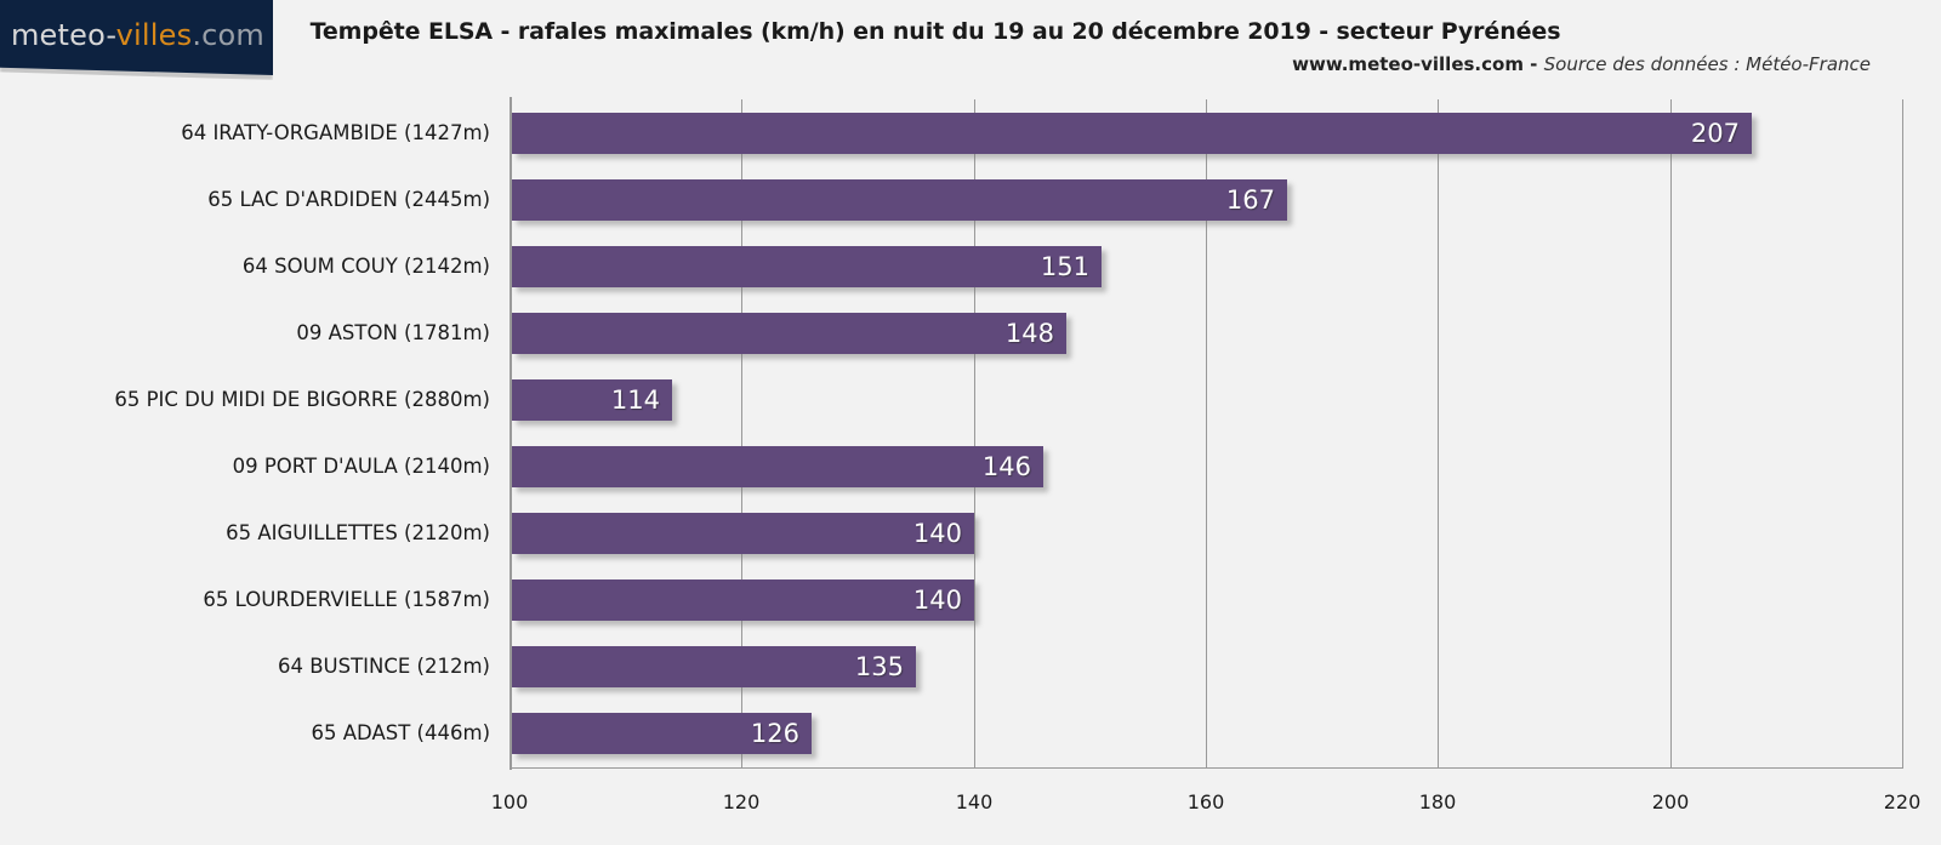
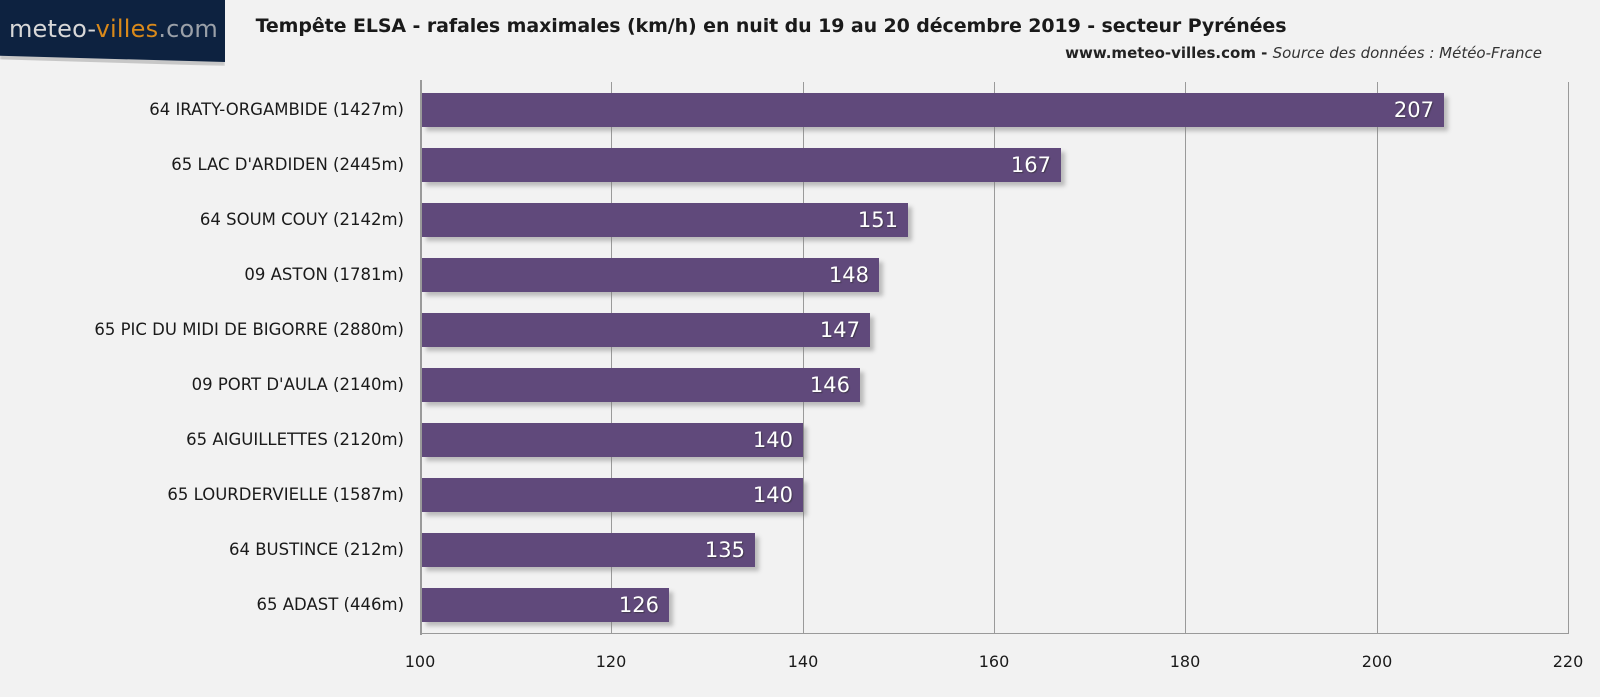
65 PIC DU MIDI DE BIGORRE (2880m): 114 -> 147
